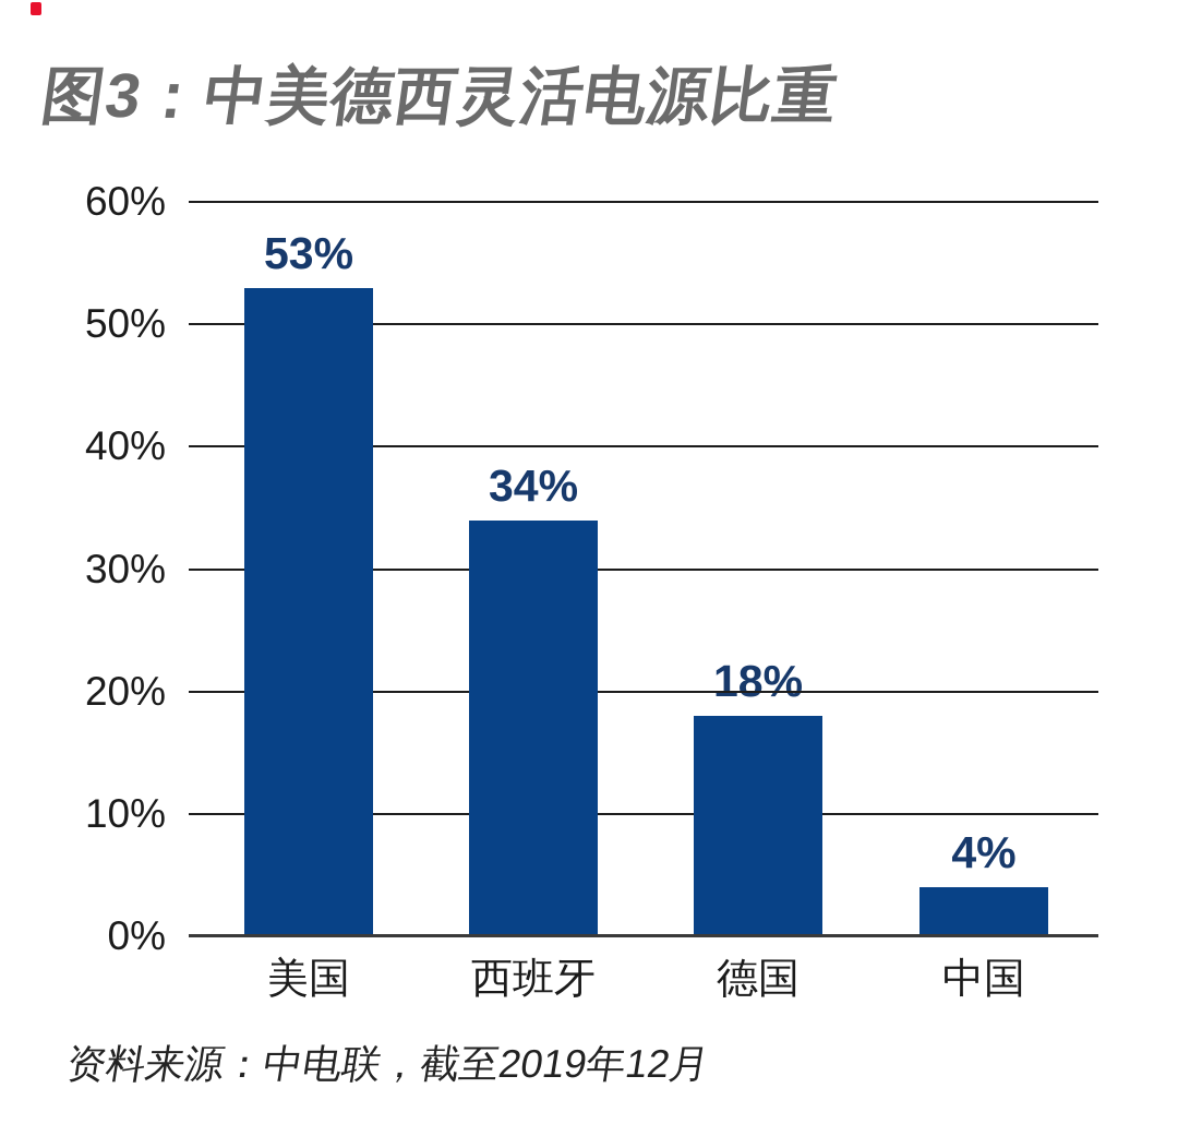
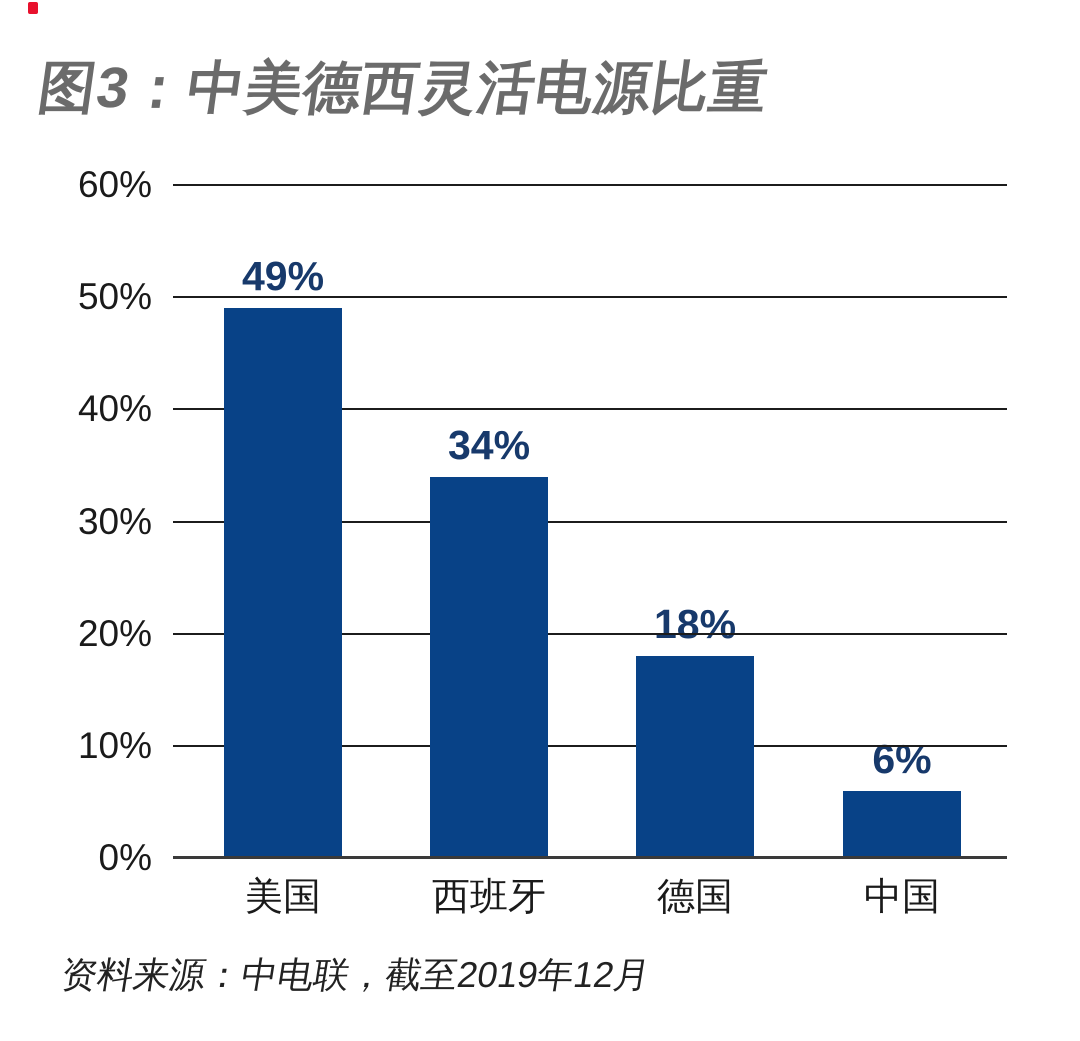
美国: 53% -> 49%
中国: 4% -> 6%
